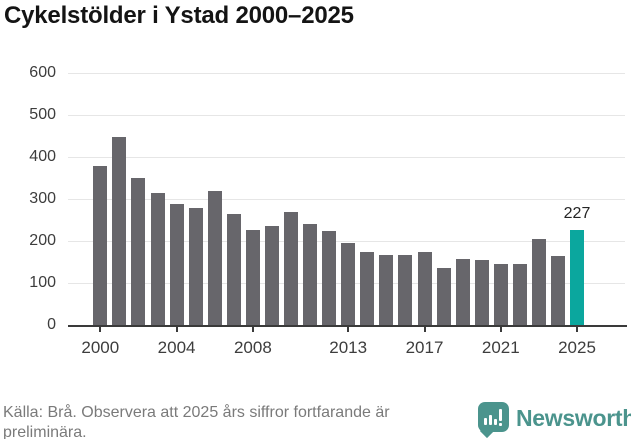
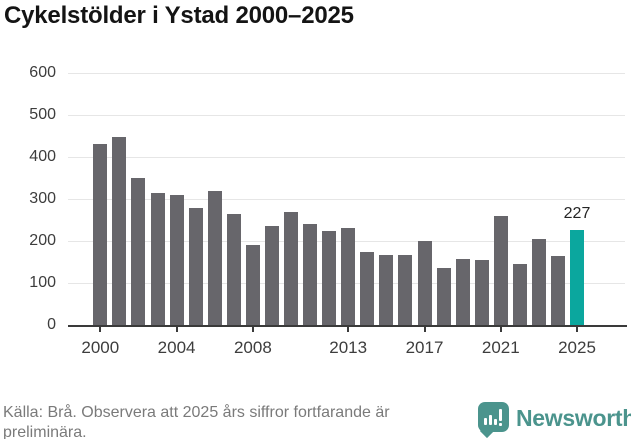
2000: 380 -> 430
2004: 290 -> 310
2008: 230 -> 190
2013: 190 -> 230
2017: 170 -> 200
2021: 140 -> 260
